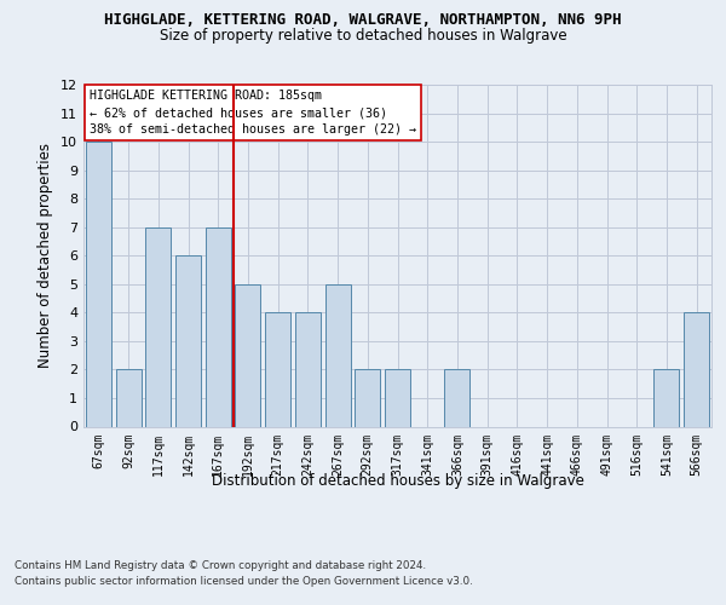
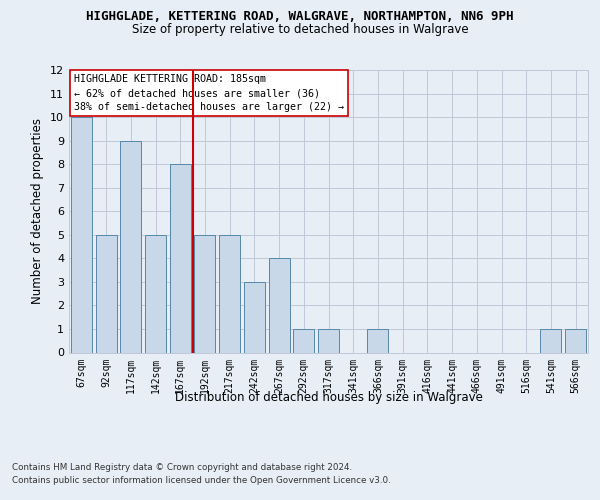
92sqm: 2 -> 5
117sqm: 7 -> 9
142sqm: 6 -> 5
167sqm: 7 -> 8
217sqm: 4 -> 5
242sqm: 4 -> 3
267sqm: 5 -> 4
292sqm: 2 -> 1
317sqm: 2 -> 1
366sqm: 2 -> 1
541sqm: 2 -> 1
566sqm: 4 -> 1
